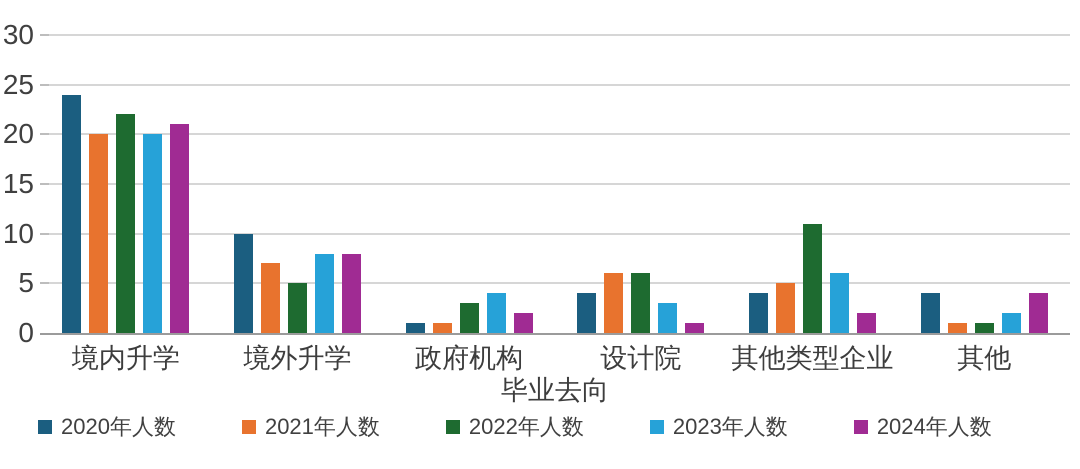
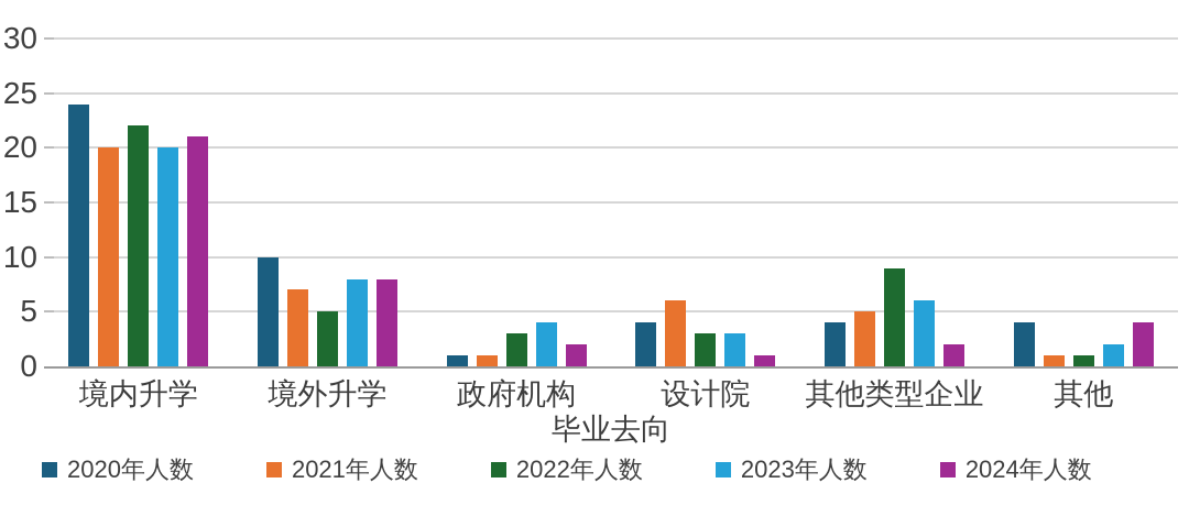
2022年人数/设计院: 6 -> 3
2022年人数/其他类型企业: 11 -> 9
